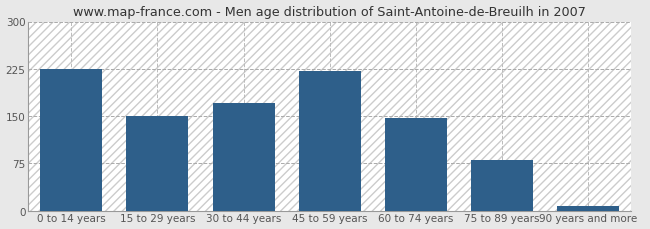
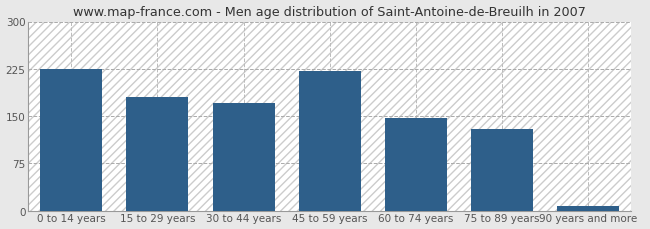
15 to 29 years: 150 -> 180
75 to 89 years: 80 -> 130
